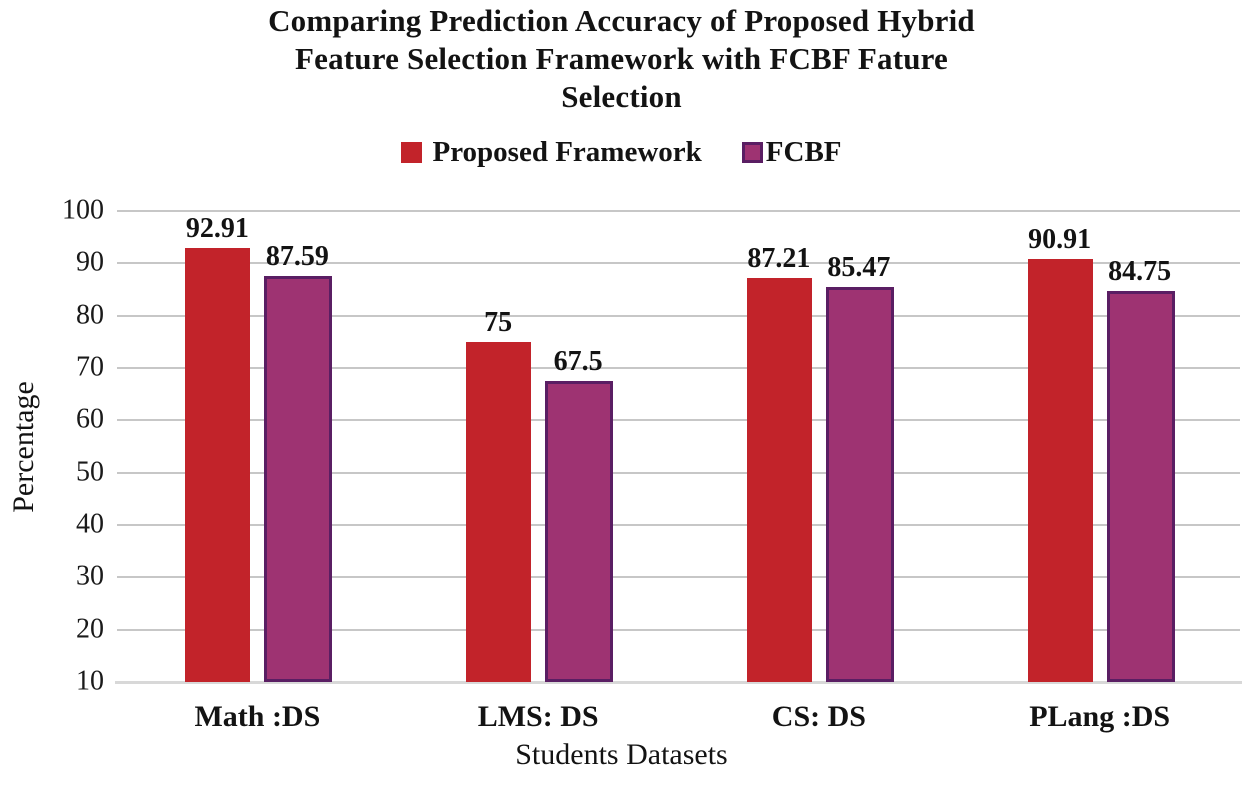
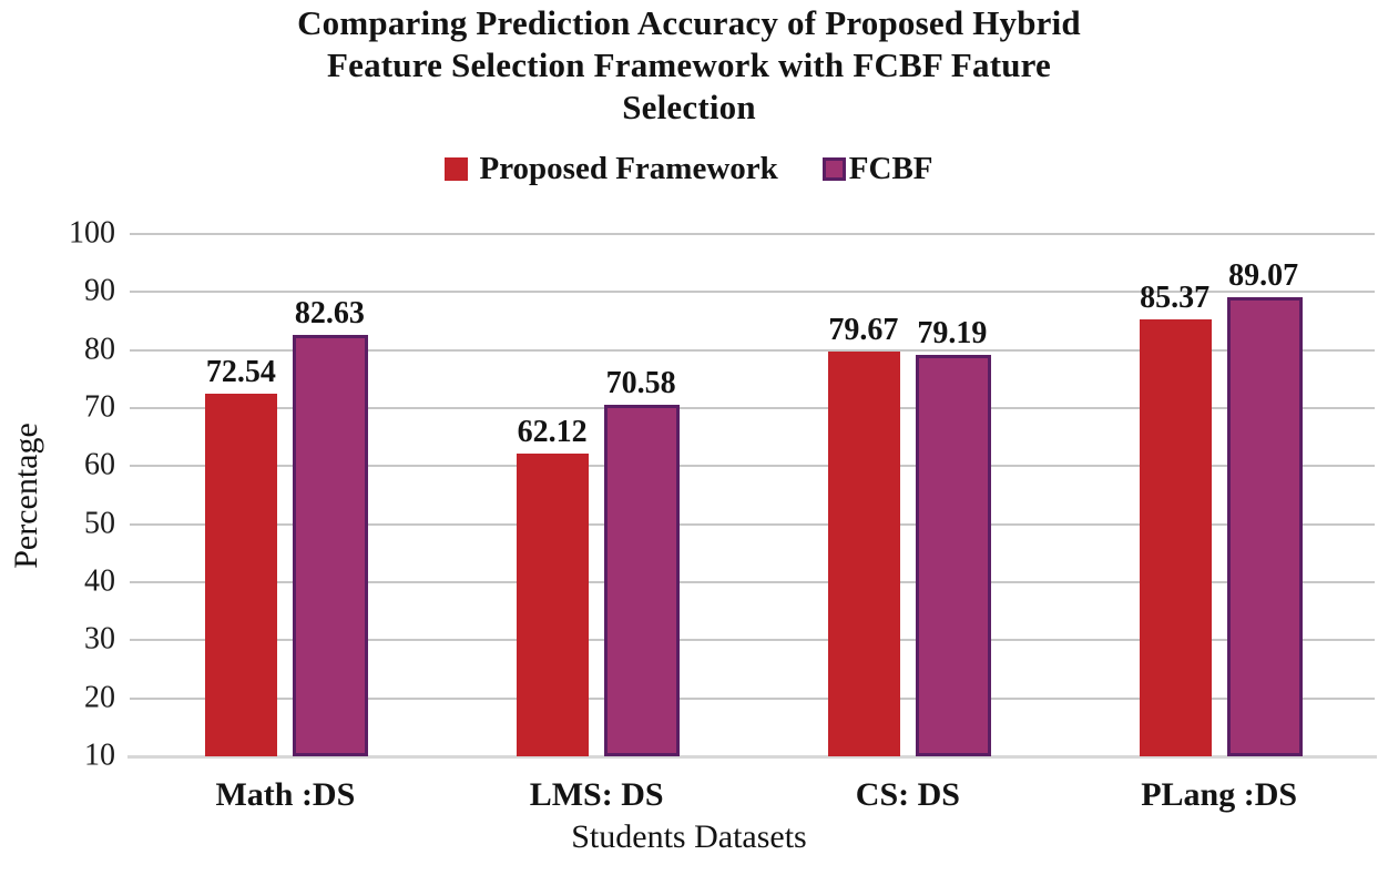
Proposed Framework/Math :DS: 92.91 -> 72.54
FCBF/Math :DS: 87.59 -> 82.63
Proposed Framework/LMS: DS: 75 -> 62.12
FCBF/LMS: DS: 67.5 -> 70.58
Proposed Framework/CS: DS: 87.21 -> 79.67
FCBF/CS: DS: 85.47 -> 79.19
Proposed Framework/PLang :DS: 90.91 -> 85.37
FCBF/PLang :DS: 84.75 -> 89.07
